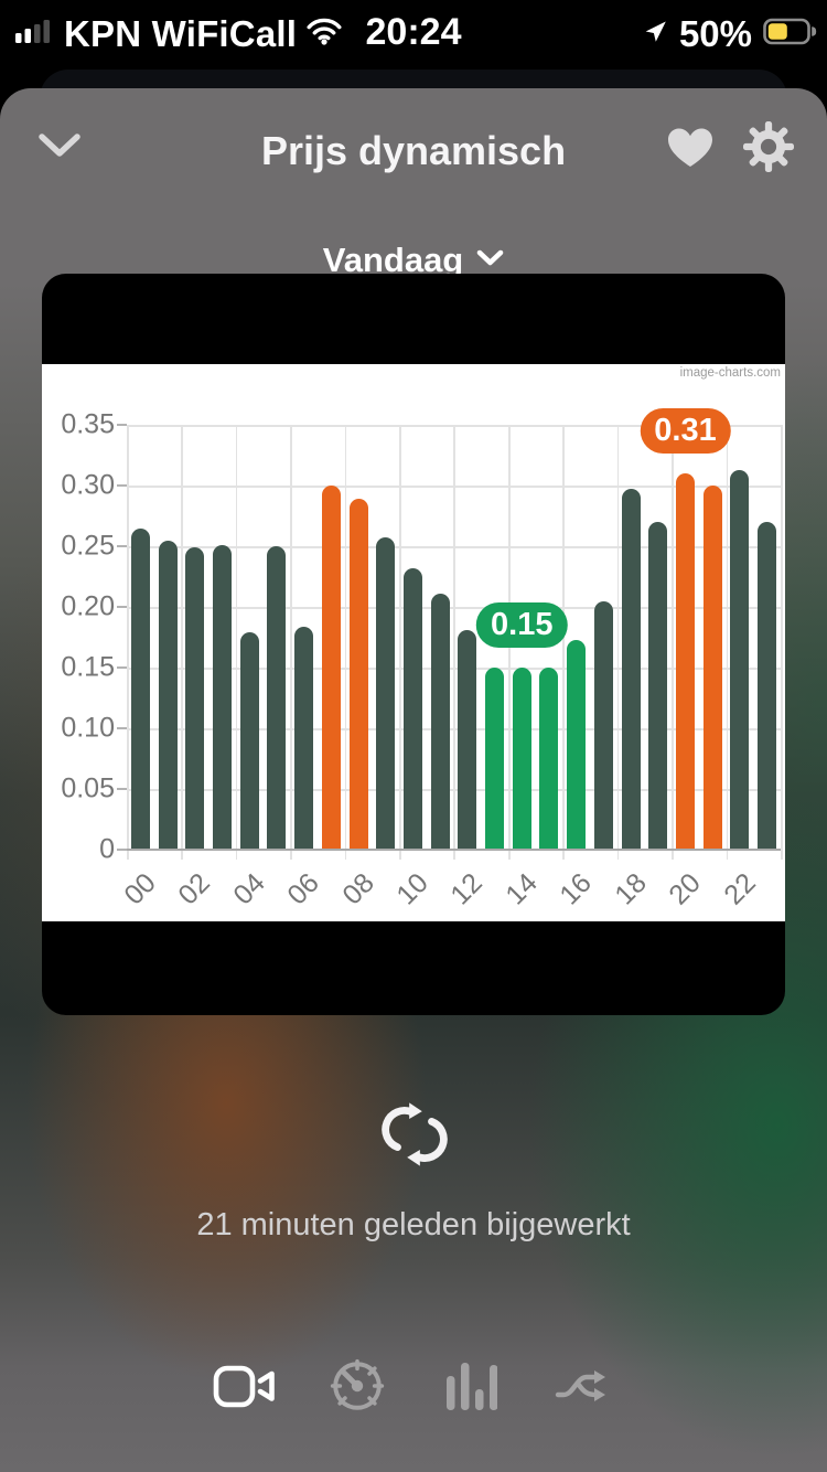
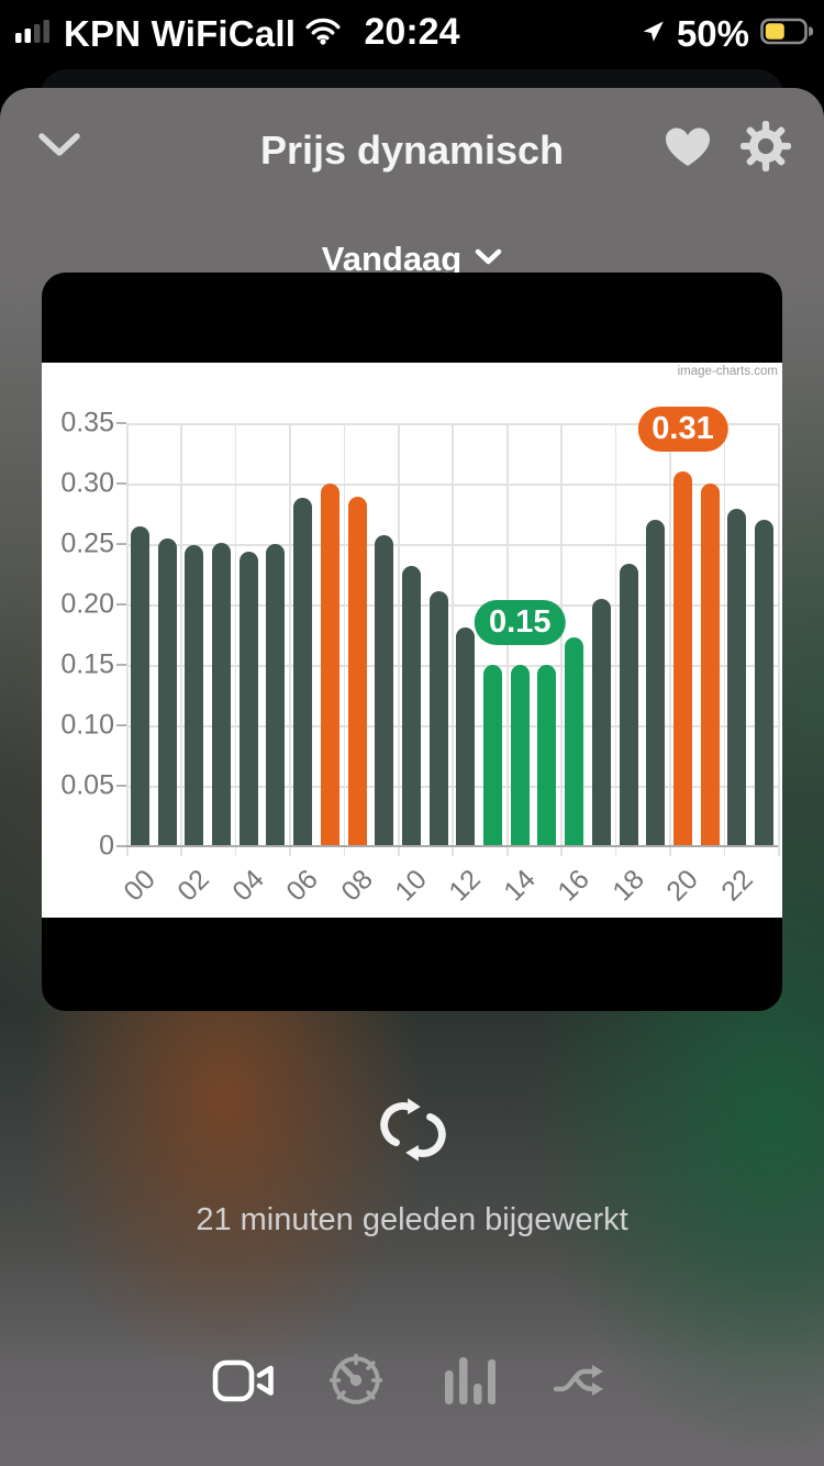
04: 0.179 -> 0.244
06: 0.184 -> 0.288
18: 0.297 -> 0.234
22: 0.313 -> 0.279
